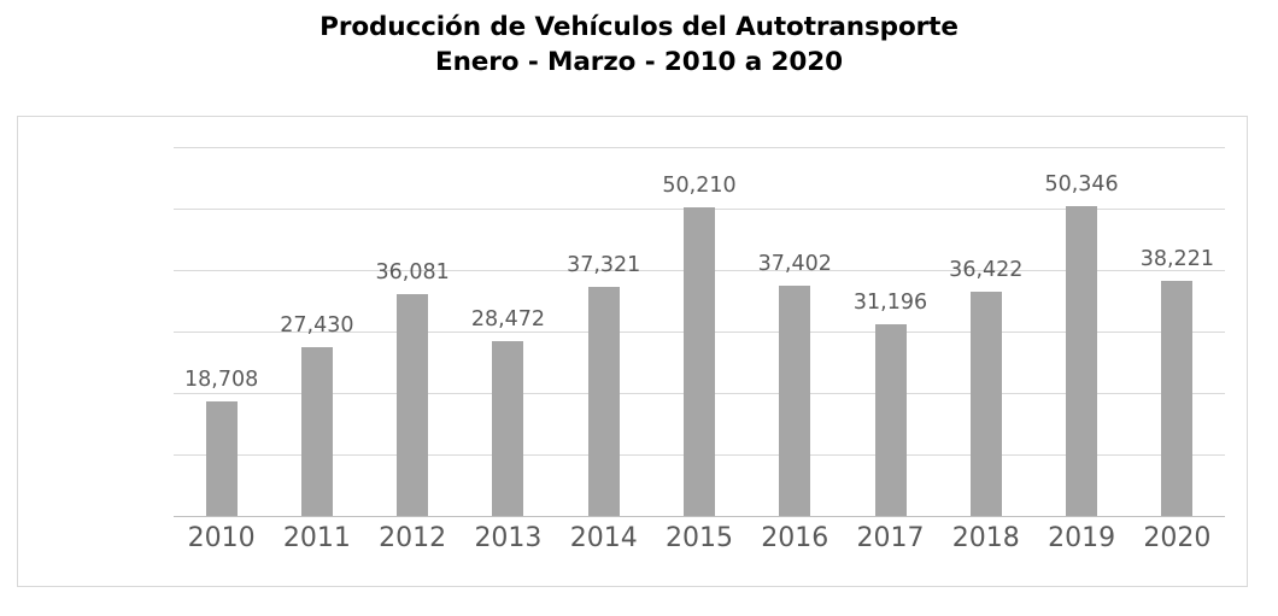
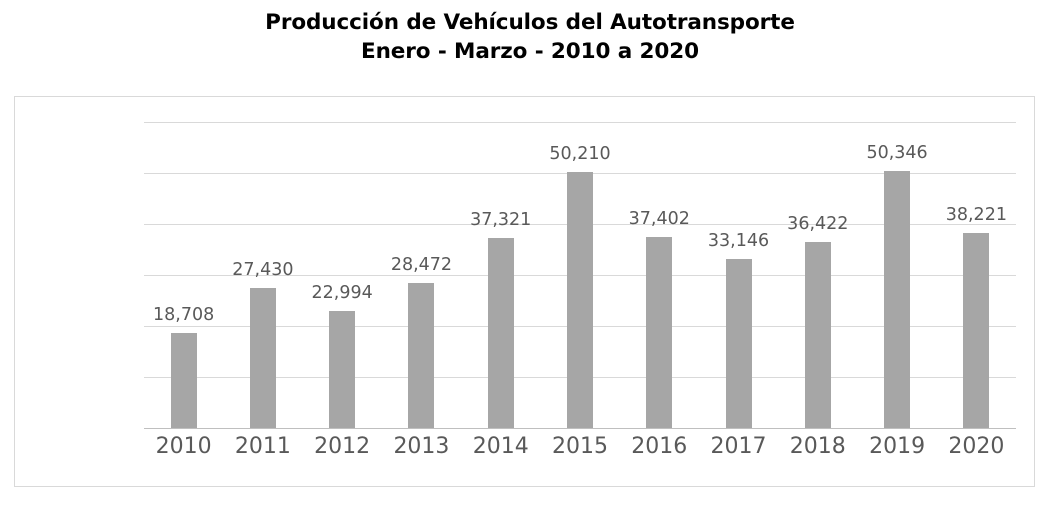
2012: 36,081 -> 22,994
2017: 31,196 -> 33,146
